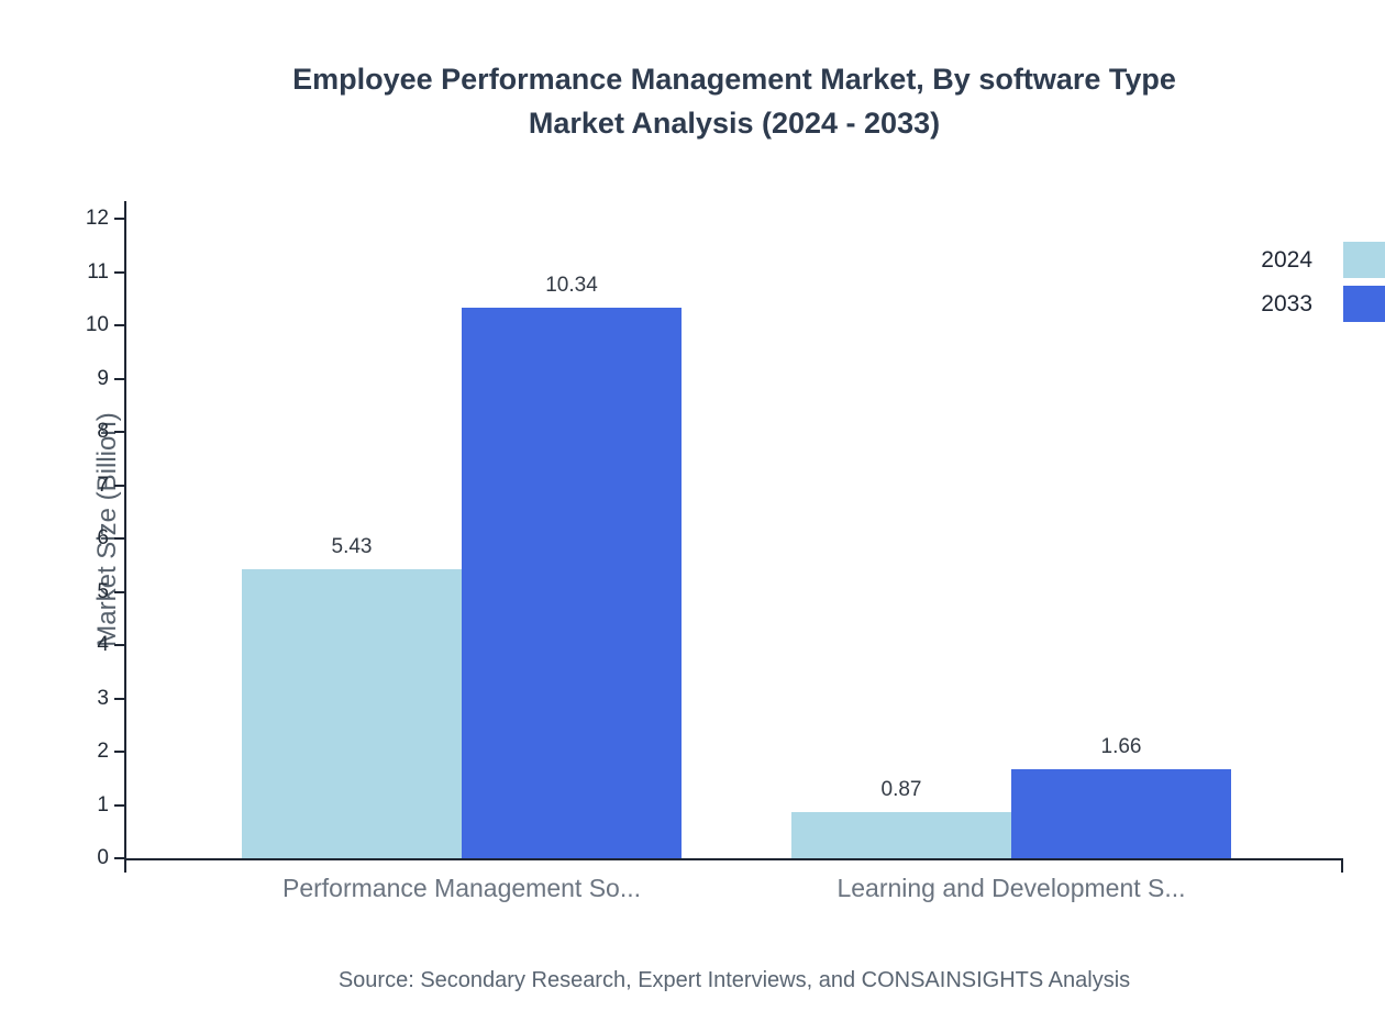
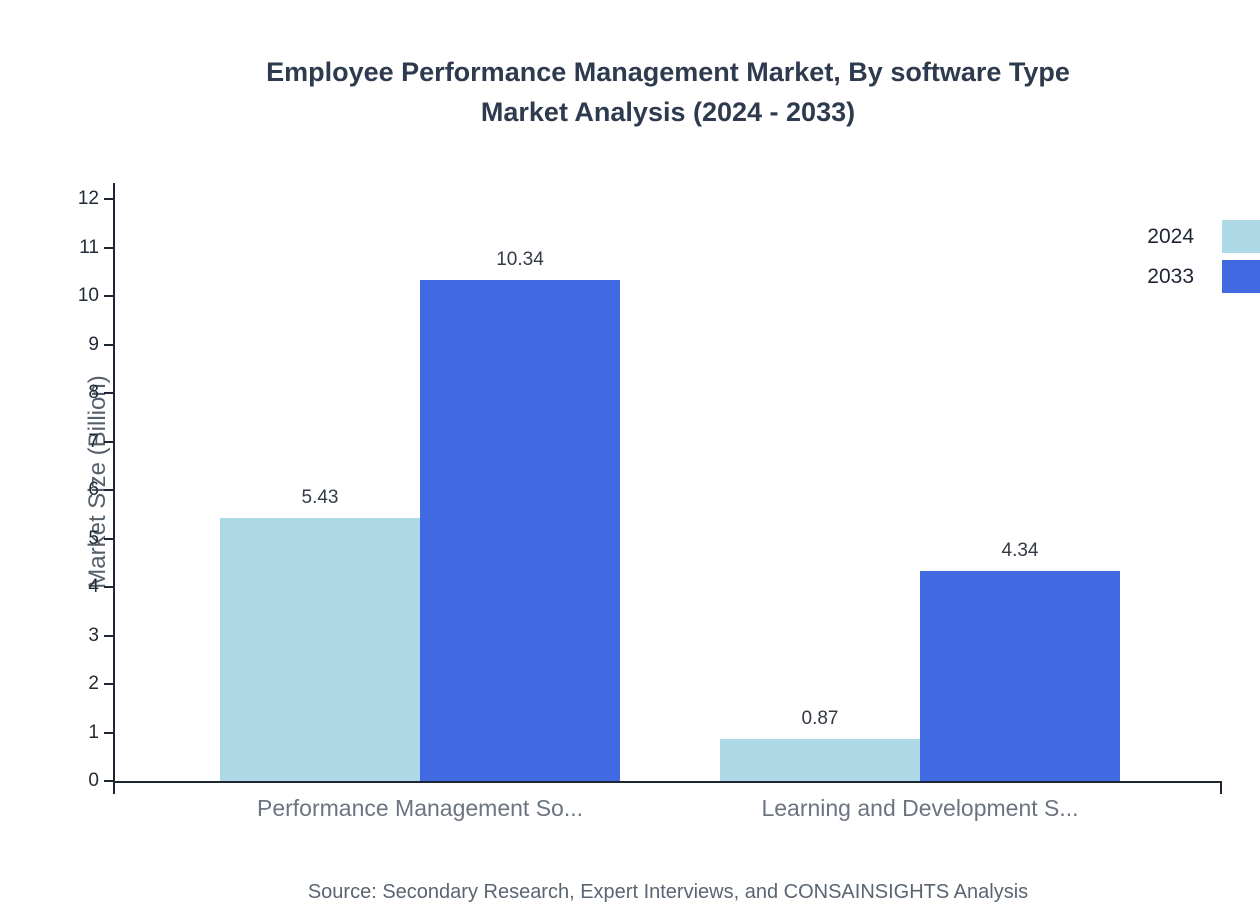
2033/Learning and Development S...: 1.66 -> 4.34
